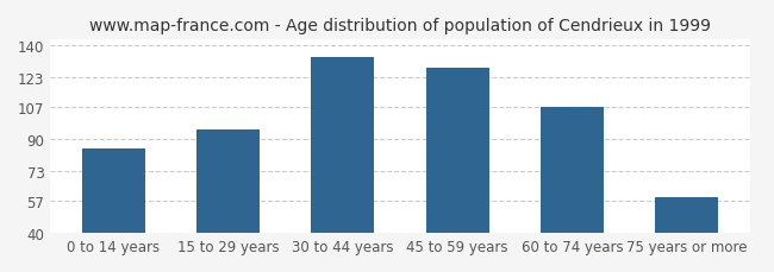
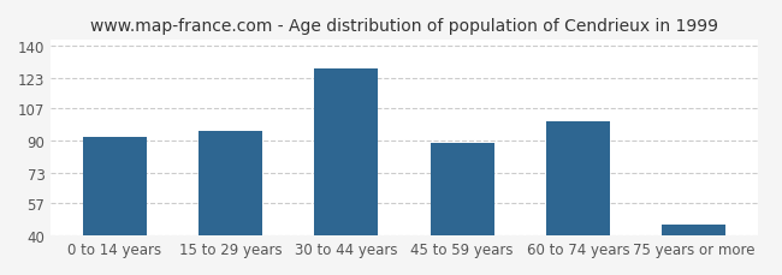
0 to 14 years: 85 -> 92
30 to 44 years: 134 -> 128
45 to 59 years: 128 -> 89
60 to 74 years: 107 -> 100
75 years or more: 59 -> 46
